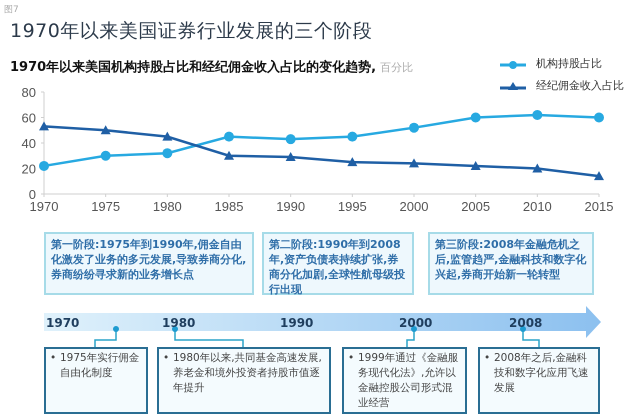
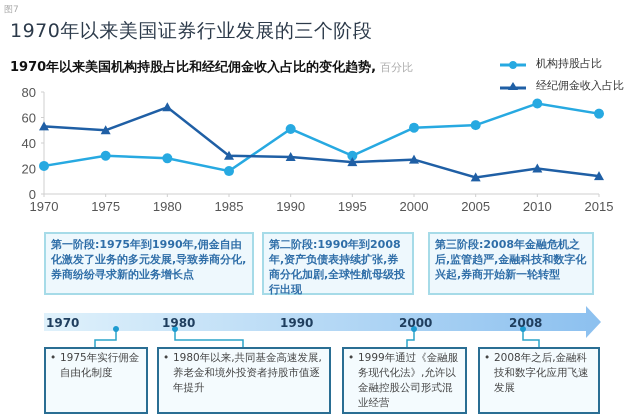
机构持股占比/1980: 32 -> 28
经纪佣金收入占比/1980: 45 -> 68
机构持股占比/1985: 45 -> 18
机构持股占比/1990: 43 -> 51
机构持股占比/1995: 45 -> 30
经纪佣金收入占比/2000: 24 -> 27
机构持股占比/2005: 60 -> 54
经纪佣金收入占比/2005: 22 -> 13
机构持股占比/2010: 62 -> 71
机构持股占比/2015: 60 -> 63
